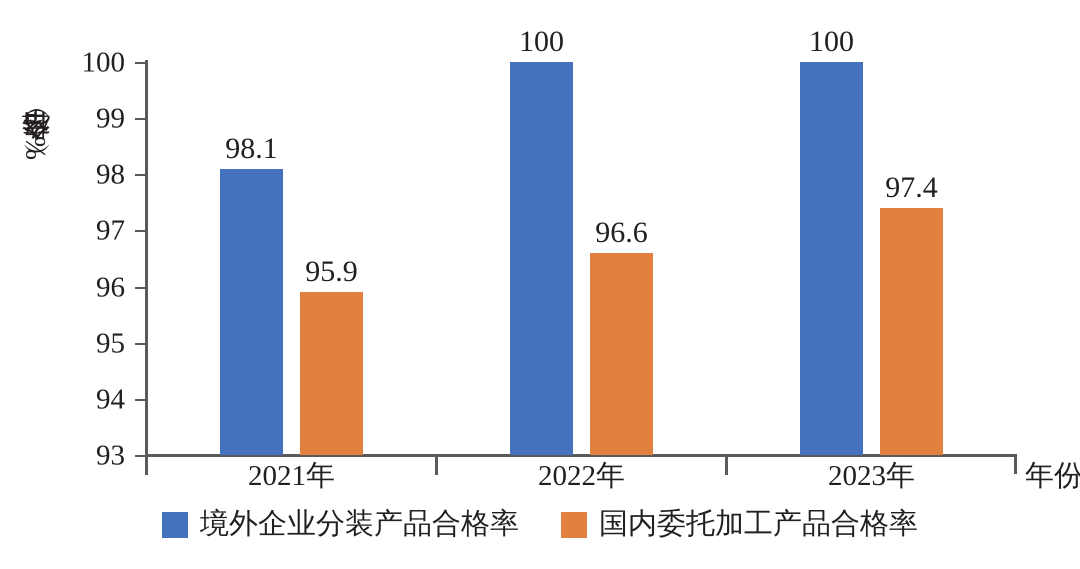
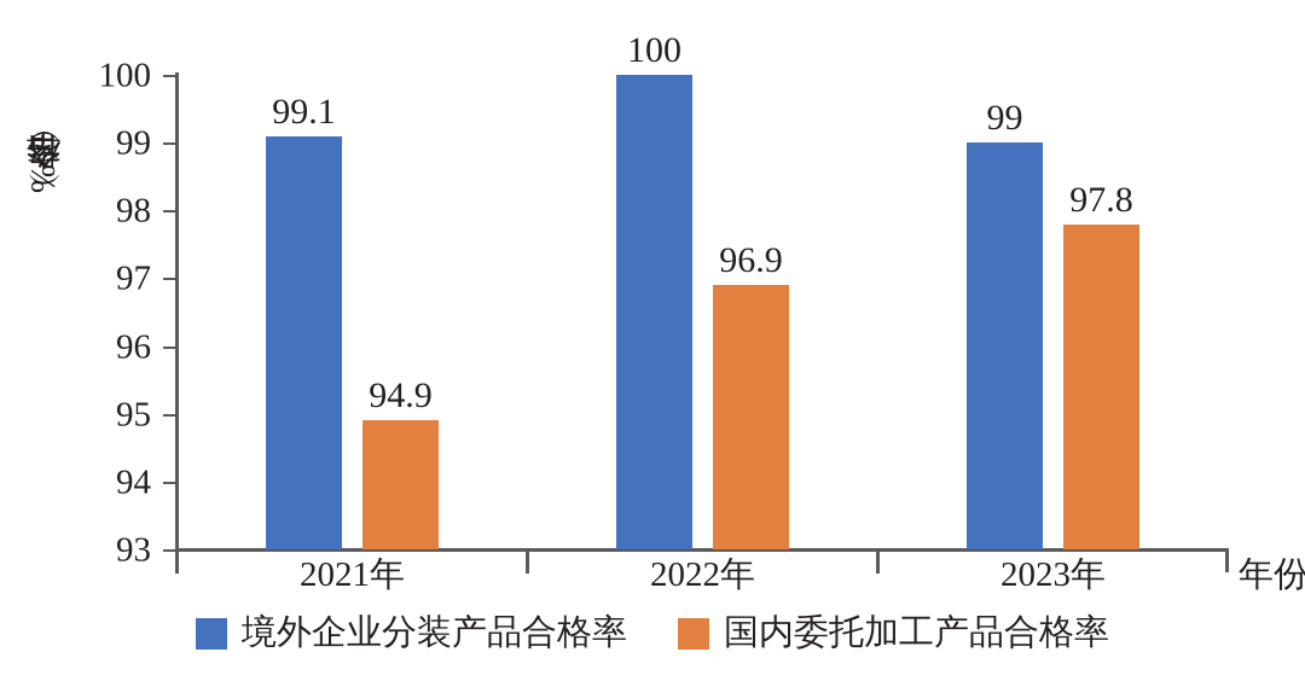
境外企业分装产品合格率/2021年: 98.1 -> 99.1
国内委托加工产品合格率/2021年: 95.9 -> 94.9
国内委托加工产品合格率/2022年: 96.6 -> 96.9
境外企业分装产品合格率/2023年: 100 -> 99
国内委托加工产品合格率/2023年: 97.4 -> 97.8
